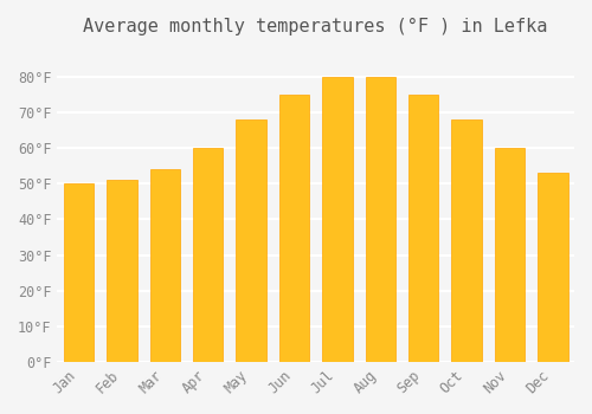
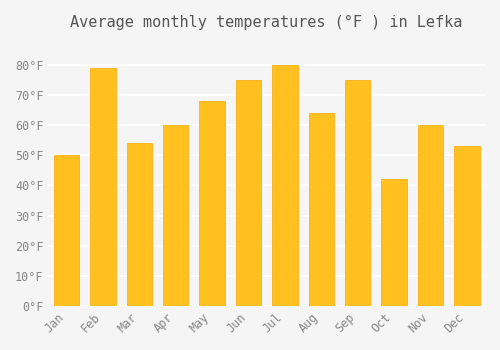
Feb: 51°F -> 79°F
Aug: 80°F -> 64°F
Oct: 68°F -> 42°F
